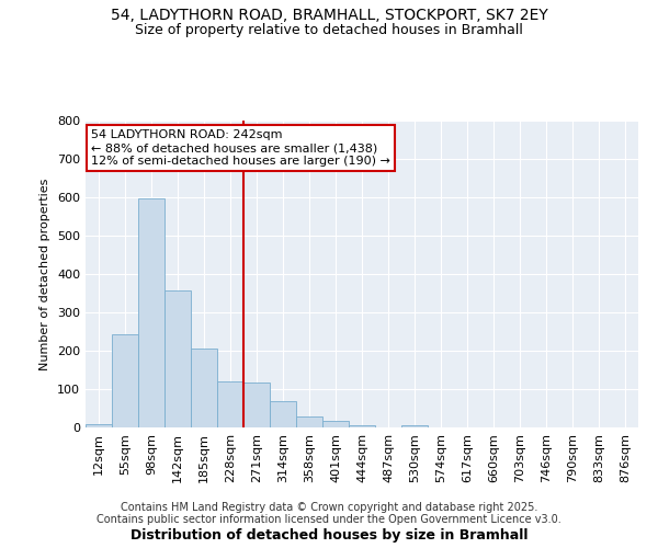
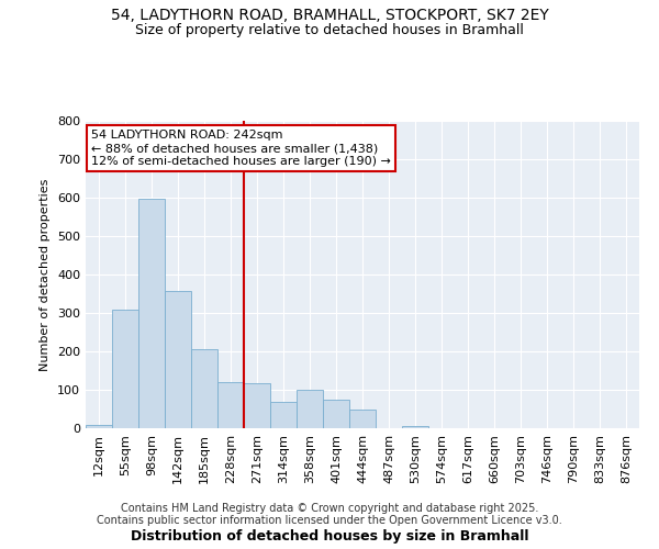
55sqm: 242 -> 310
358sqm: 28 -> 100
401sqm: 18 -> 75
444sqm: 5 -> 50
